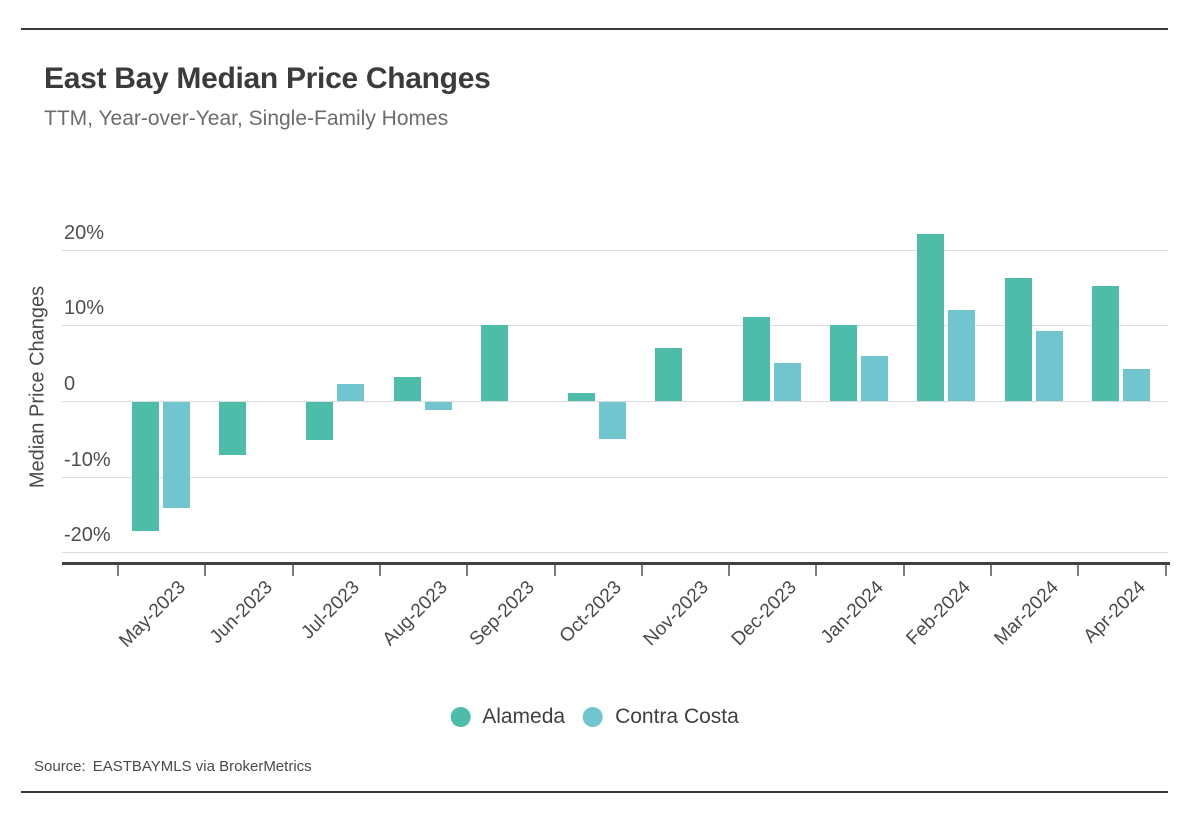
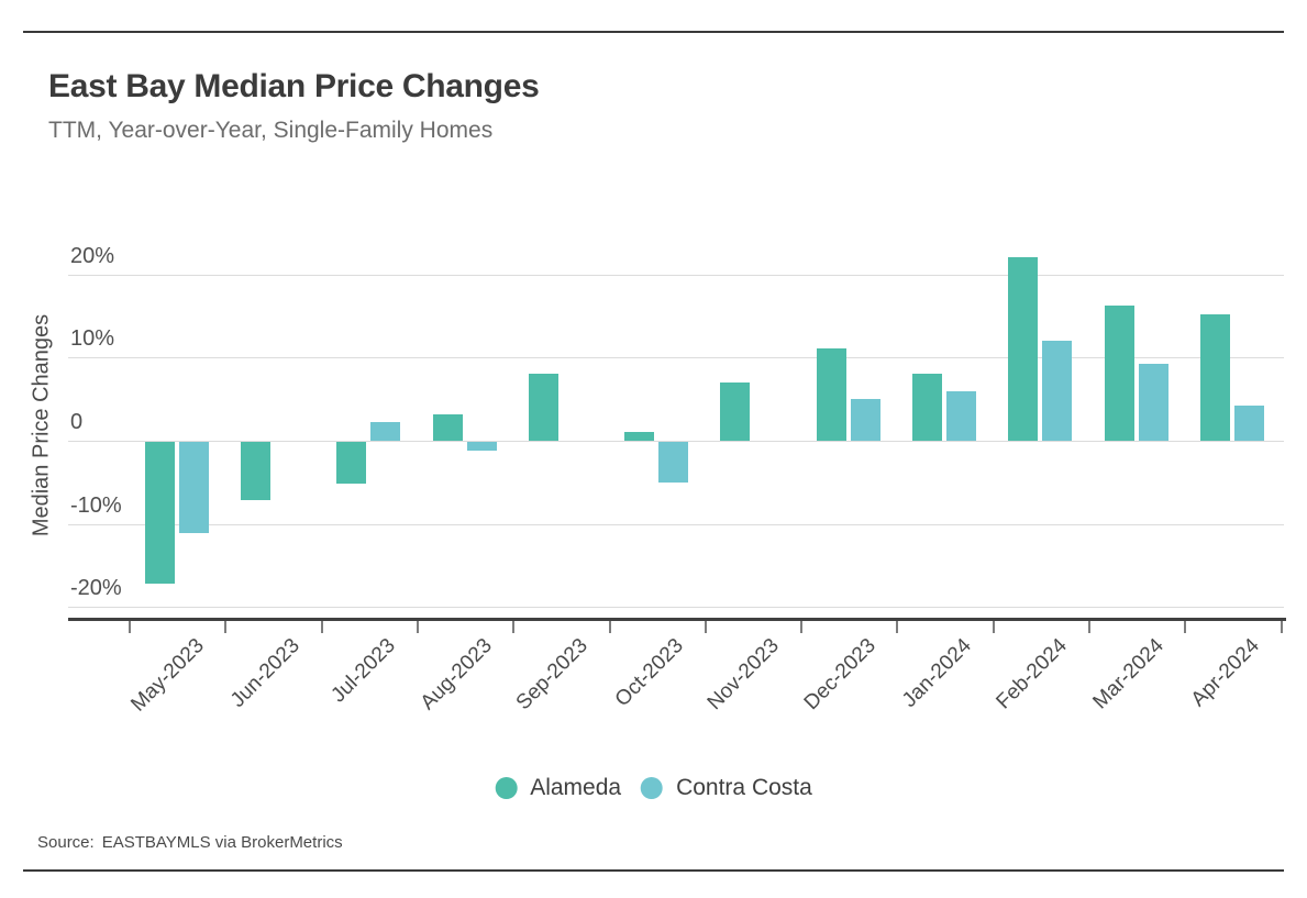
Contra Costa/May-2023: -14% -> -11%
Alameda/Sep-2023: 10% -> 8%
Alameda/Jan-2024: 10% -> 8%
